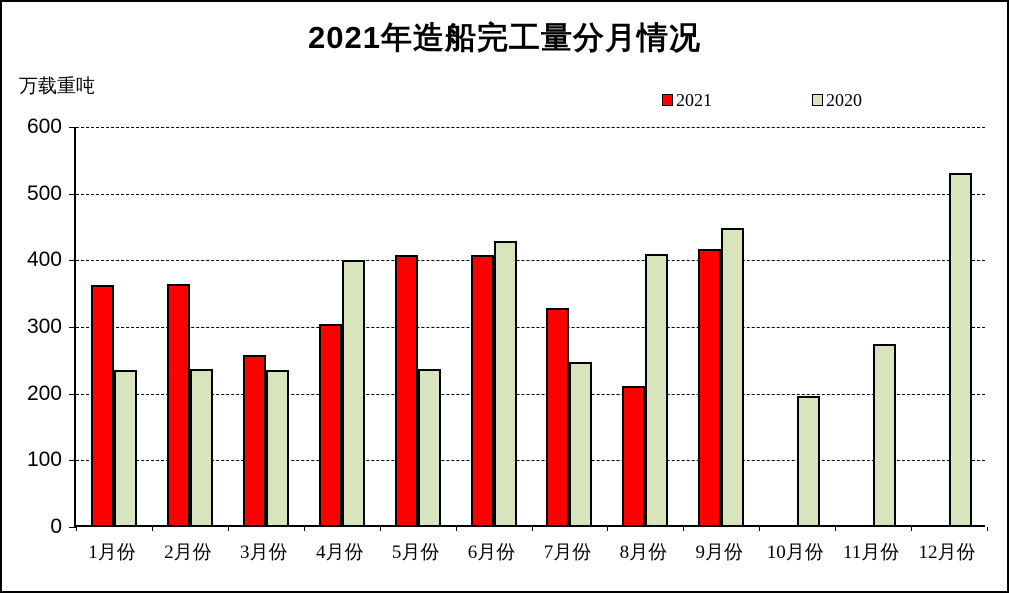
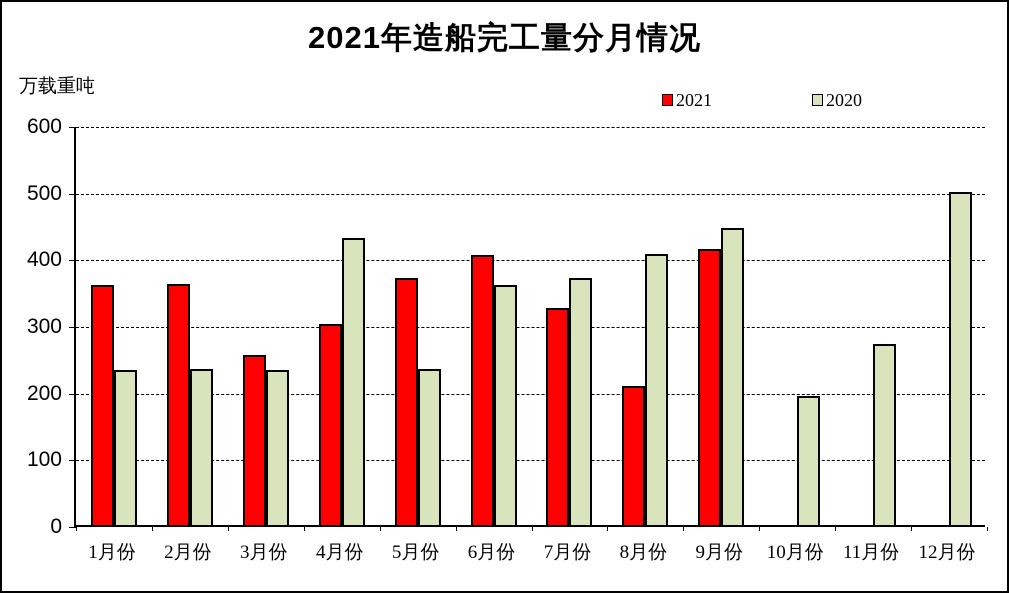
2020/4月份: 400 -> 430
2021/5月份: 400 -> 370
2020/6月份: 430 -> 360
2020/7月份: 240 -> 370
2020/12月份: 530 -> 500
